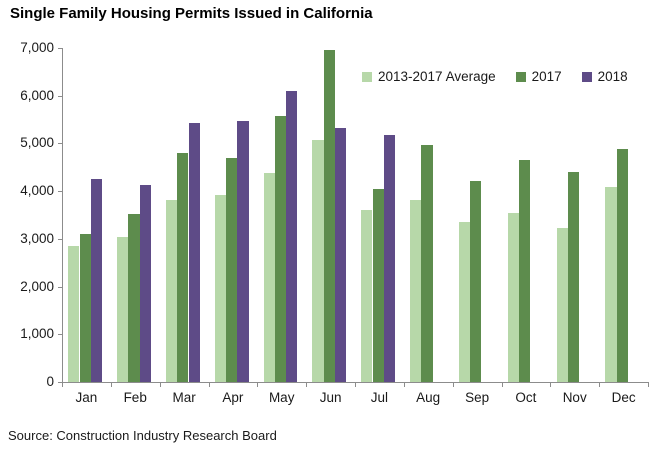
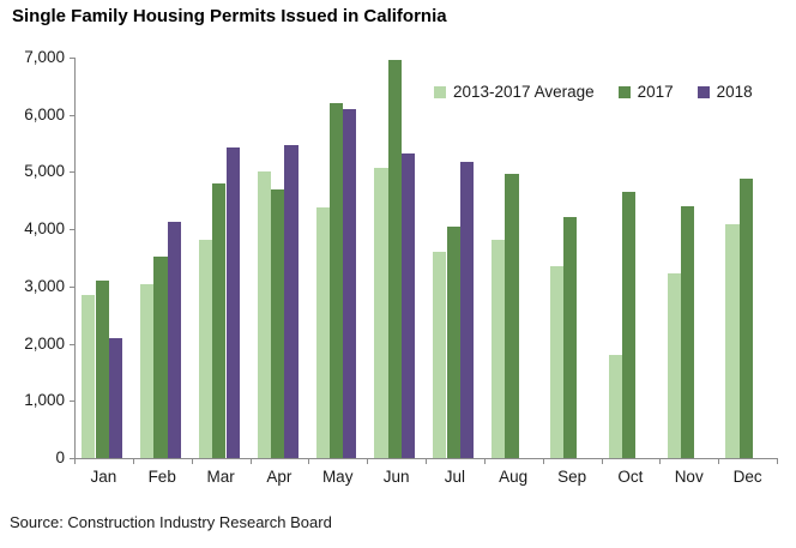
2018/Jan: 4200 -> 2100
2013-2017 Average/Apr: 3900 -> 5000
2017/May: 5600 -> 6200
2013-2017 Average/Oct: 3500 -> 1800
